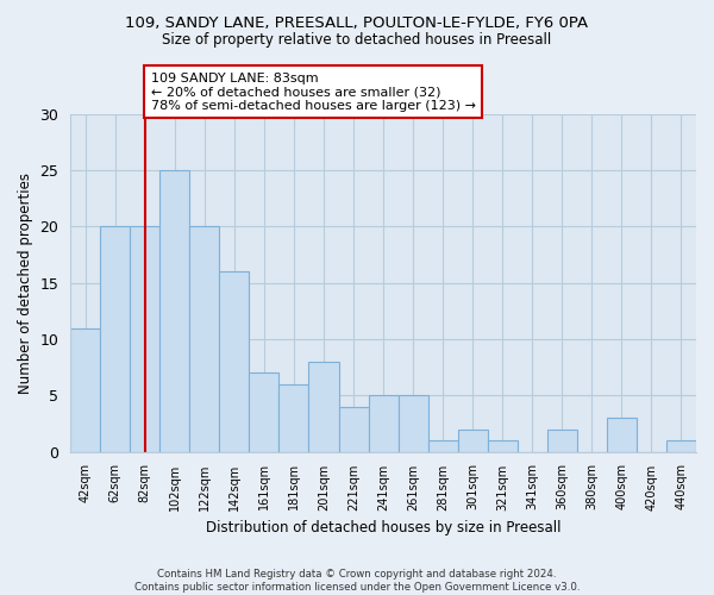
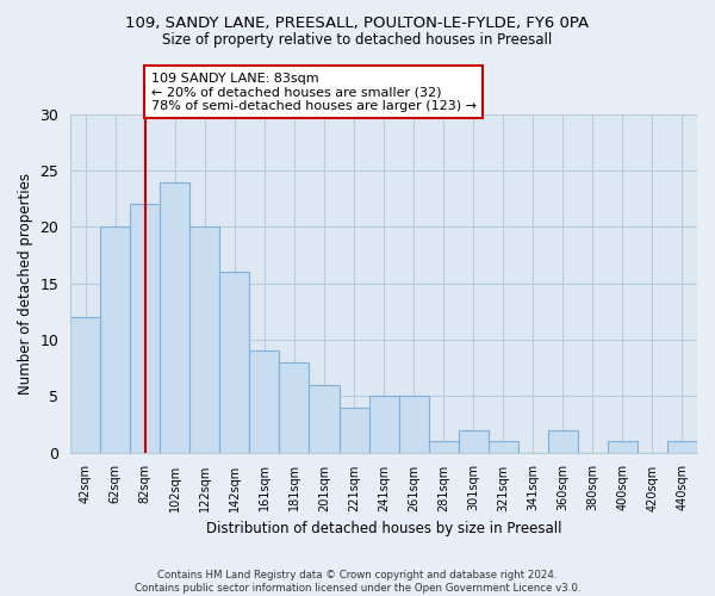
42sqm: 11 -> 12
82sqm: 20 -> 22
102sqm: 25 -> 24
161sqm: 7 -> 9
181sqm: 6 -> 8
201sqm: 8 -> 6
400sqm: 3 -> 1
